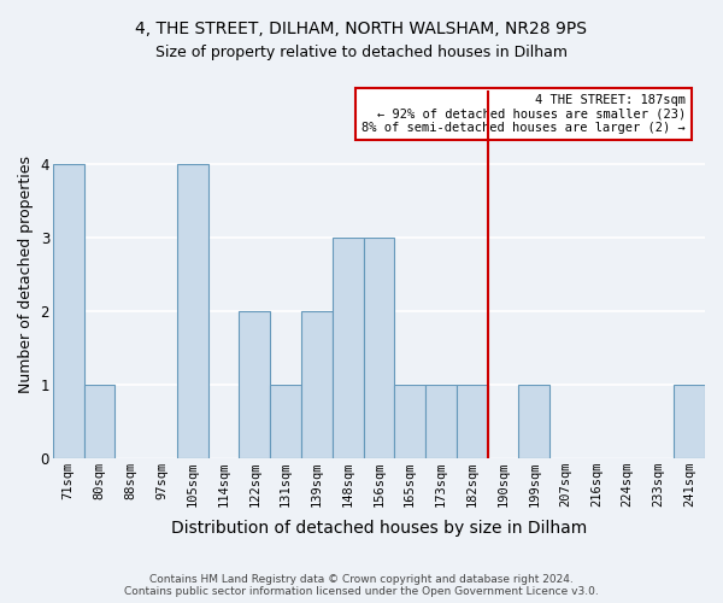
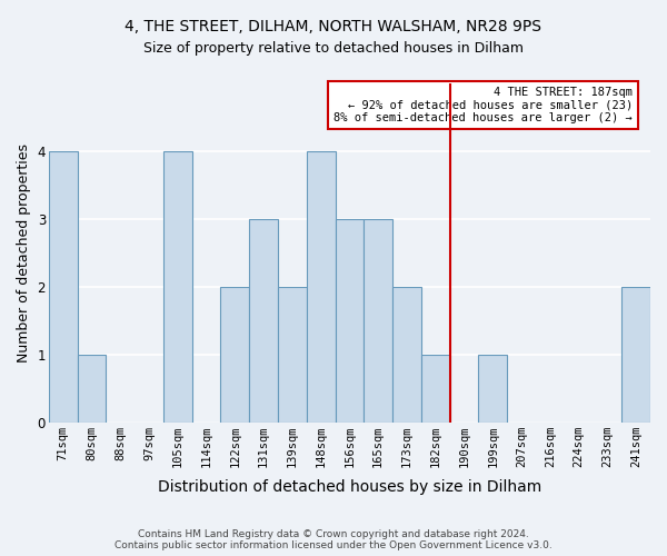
131sqm: 1 -> 3
148sqm: 3 -> 4
165sqm: 1 -> 3
173sqm: 1 -> 2
241sqm: 1 -> 2
